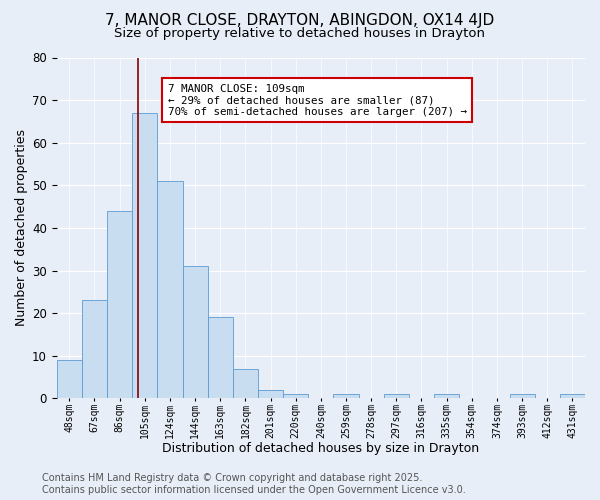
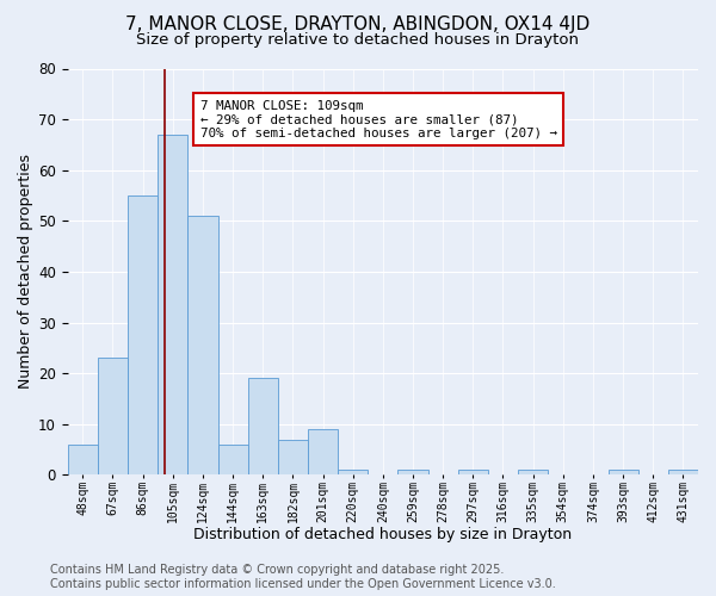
48sqm: 9 -> 6
86sqm: 44 -> 55
144sqm: 31 -> 6
201sqm: 2 -> 9
